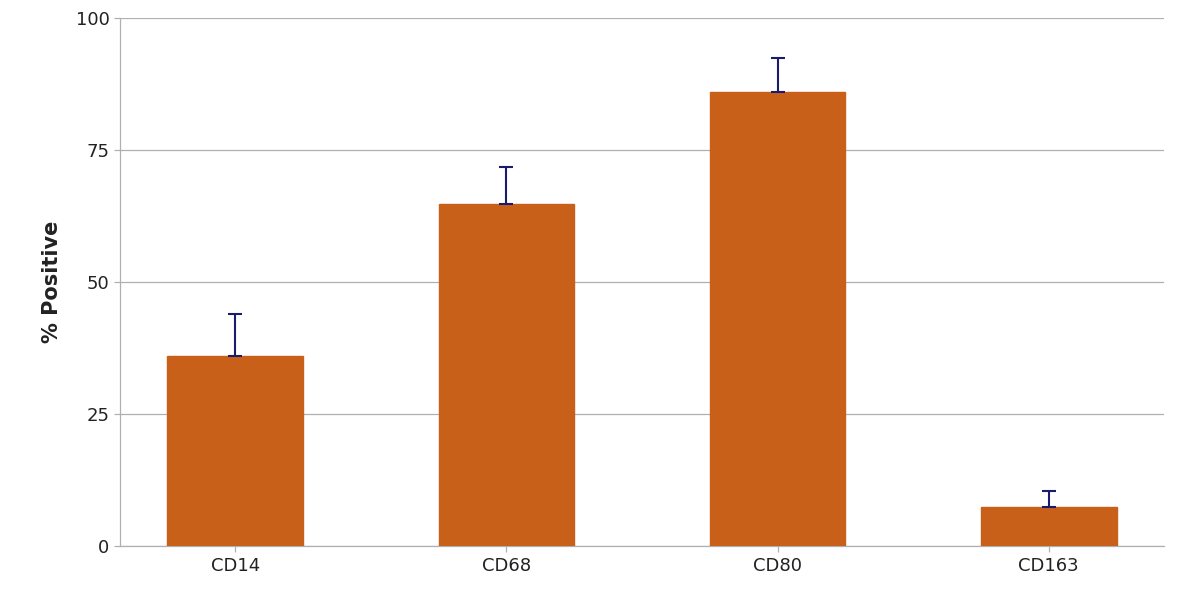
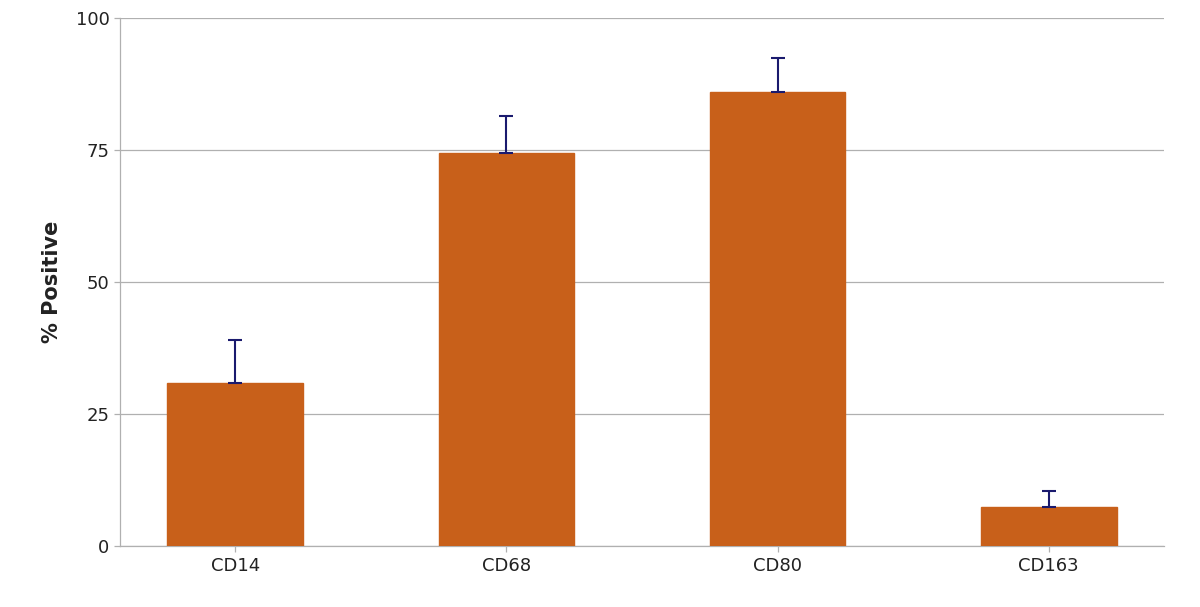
CD14: 36.0 -> 31.0
CD68: 64.8 -> 74.5
